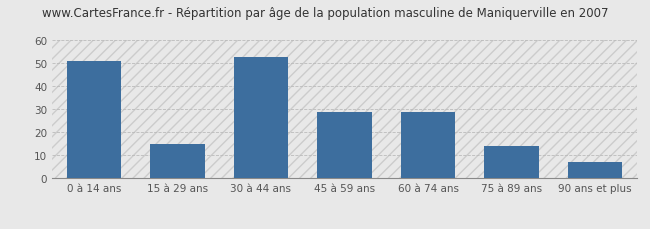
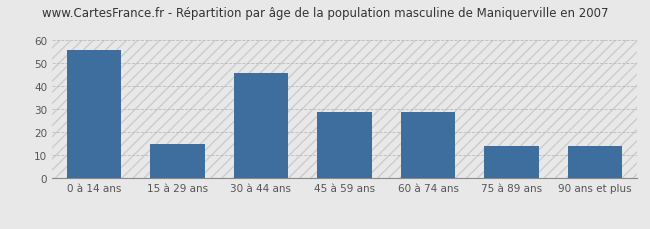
0 à 14 ans: 51 -> 56
30 à 44 ans: 53 -> 46
90 ans et plus: 7 -> 14
